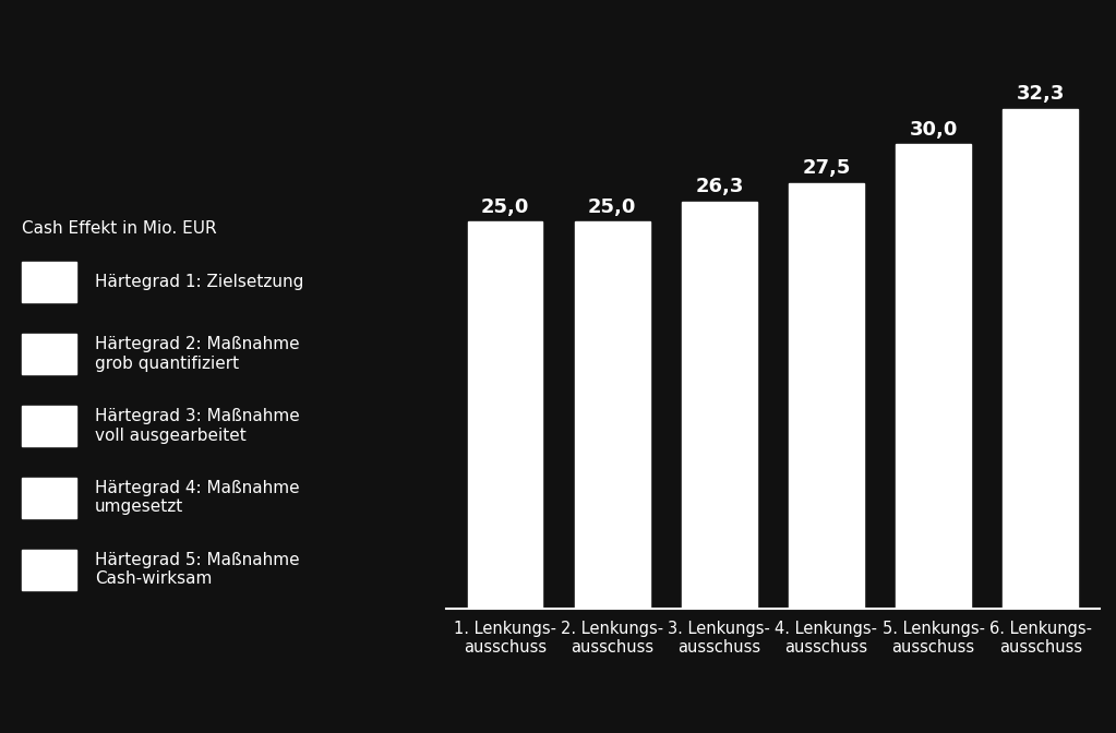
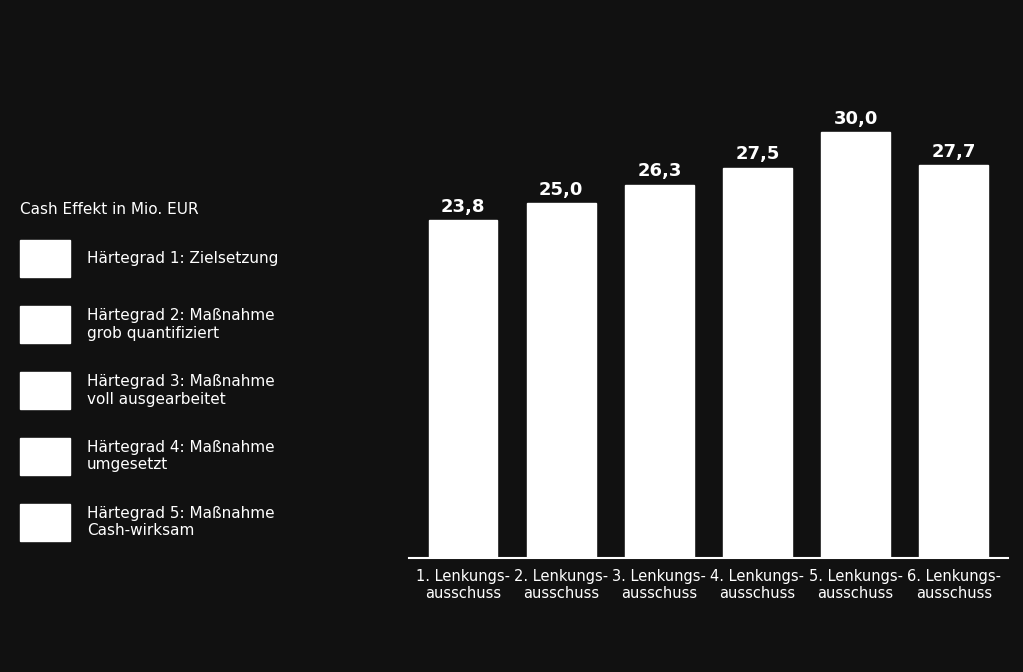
1. Lenkungs- ausschuss: 25,0 -> 23,8
6. Lenkungs- ausschuss: 32,3 -> 27,7
